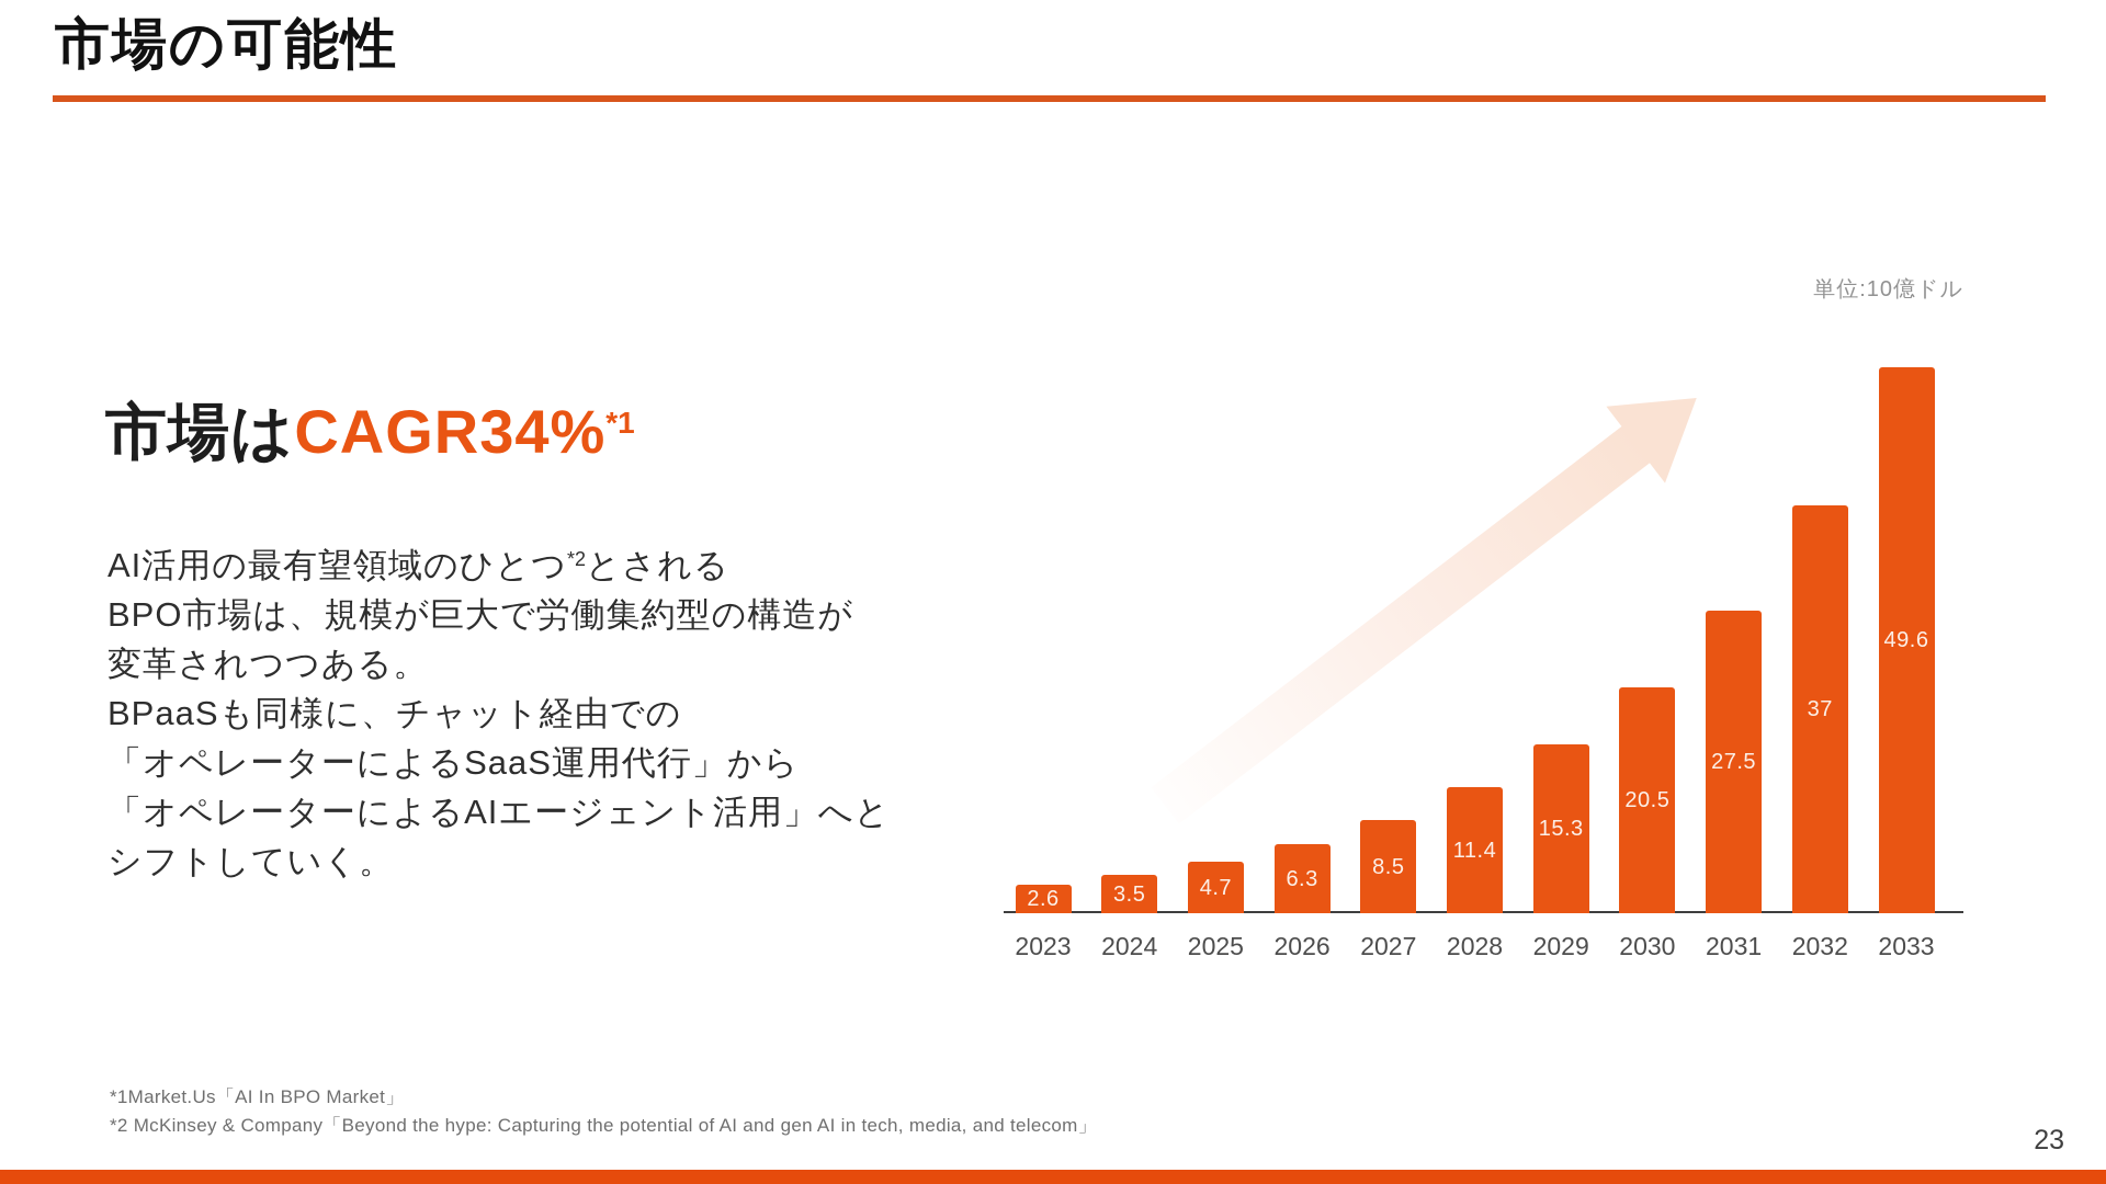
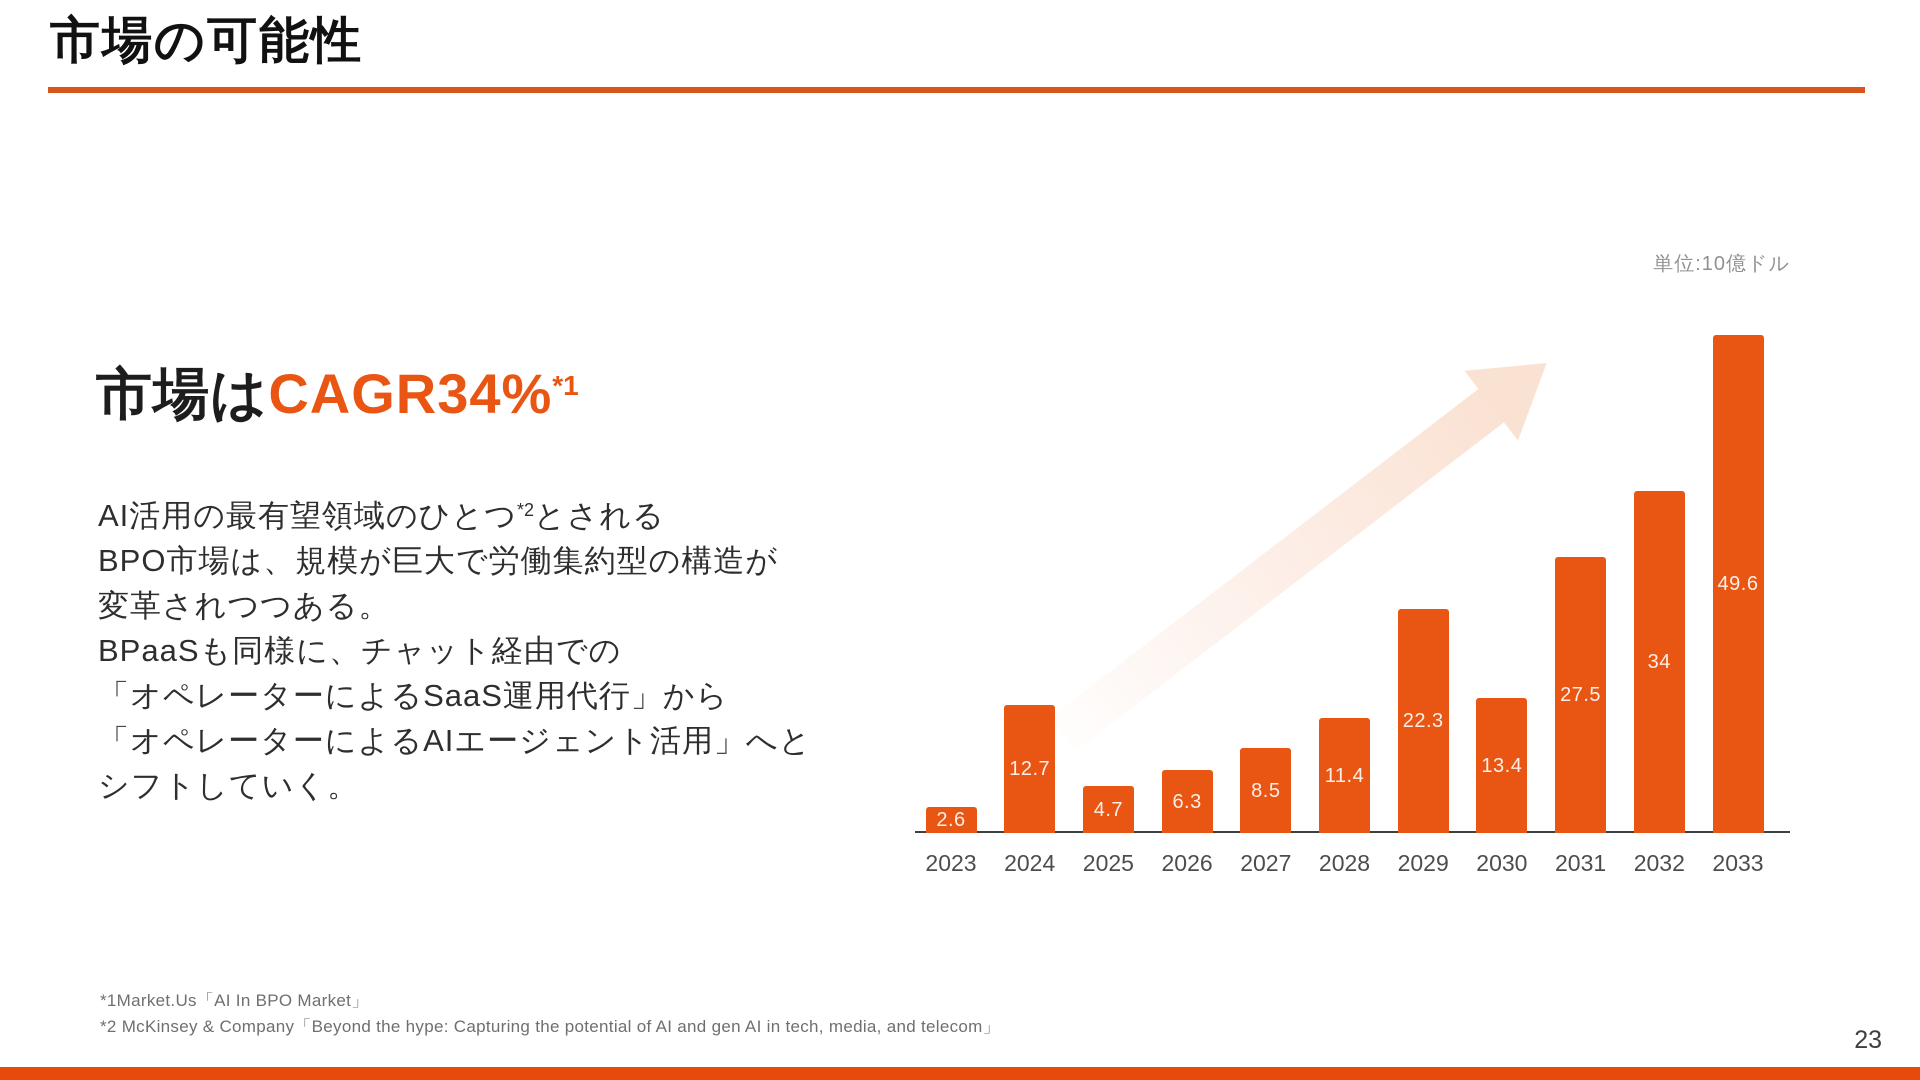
2024: 3.5 -> 12.7
2029: 15.3 -> 22.3
2030: 20.5 -> 13.4
2032: 37 -> 34
